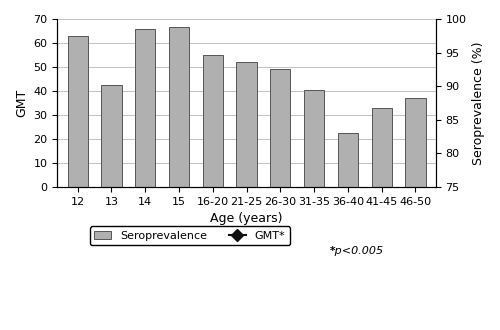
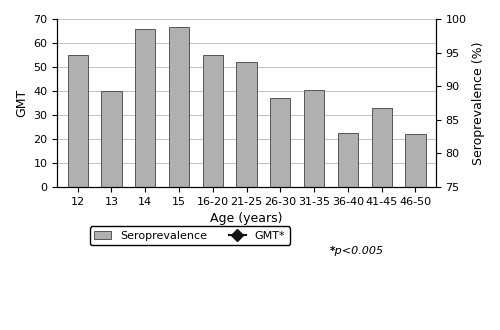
Seroprevalence/12: 63.0 -> 55.0
Seroprevalence/13: 42.5 -> 40.0
Seroprevalence/26-30: 49.0 -> 37.0
Seroprevalence/46-50: 37.0 -> 22.0
